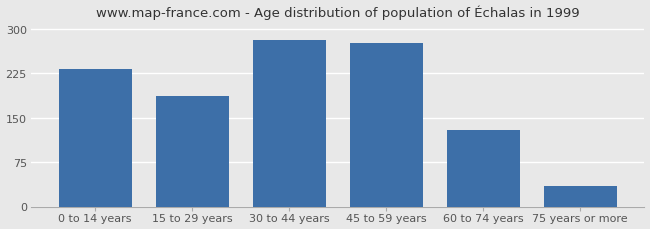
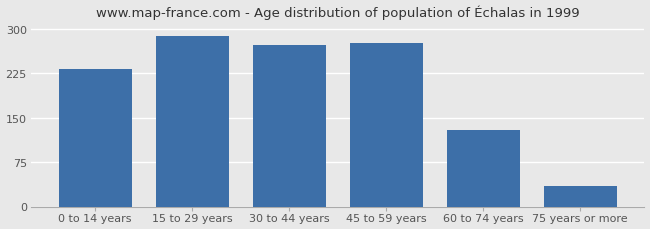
15 to 29 years: 186 -> 288
30 to 44 years: 282 -> 272
